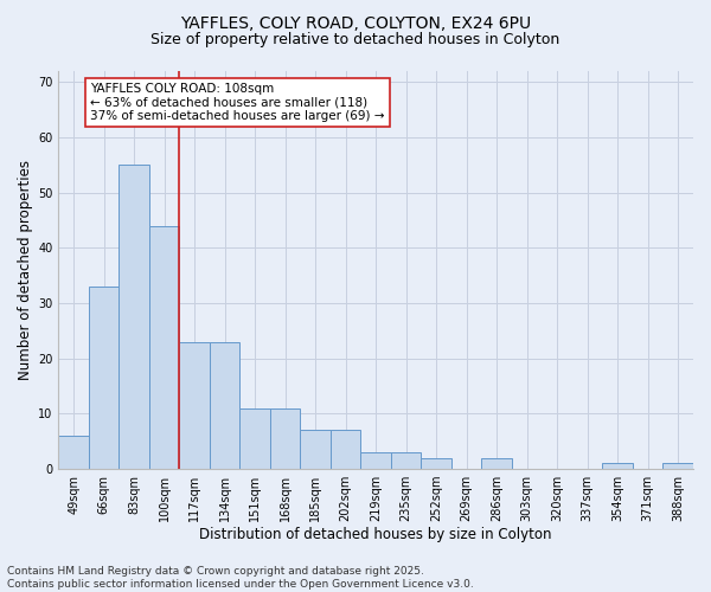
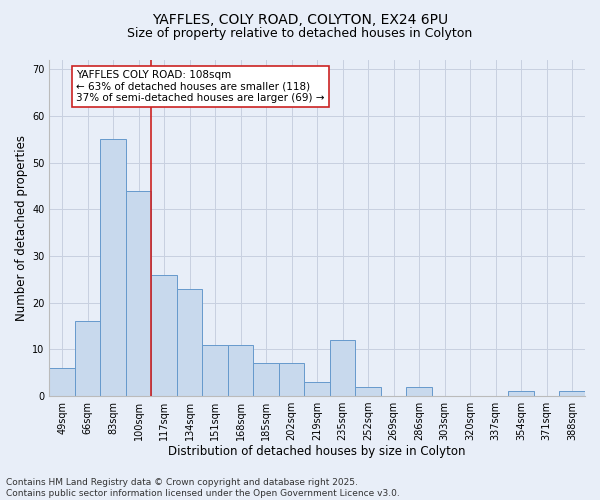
66sqm: 33 -> 16
117sqm: 23 -> 26
235sqm: 3 -> 12
